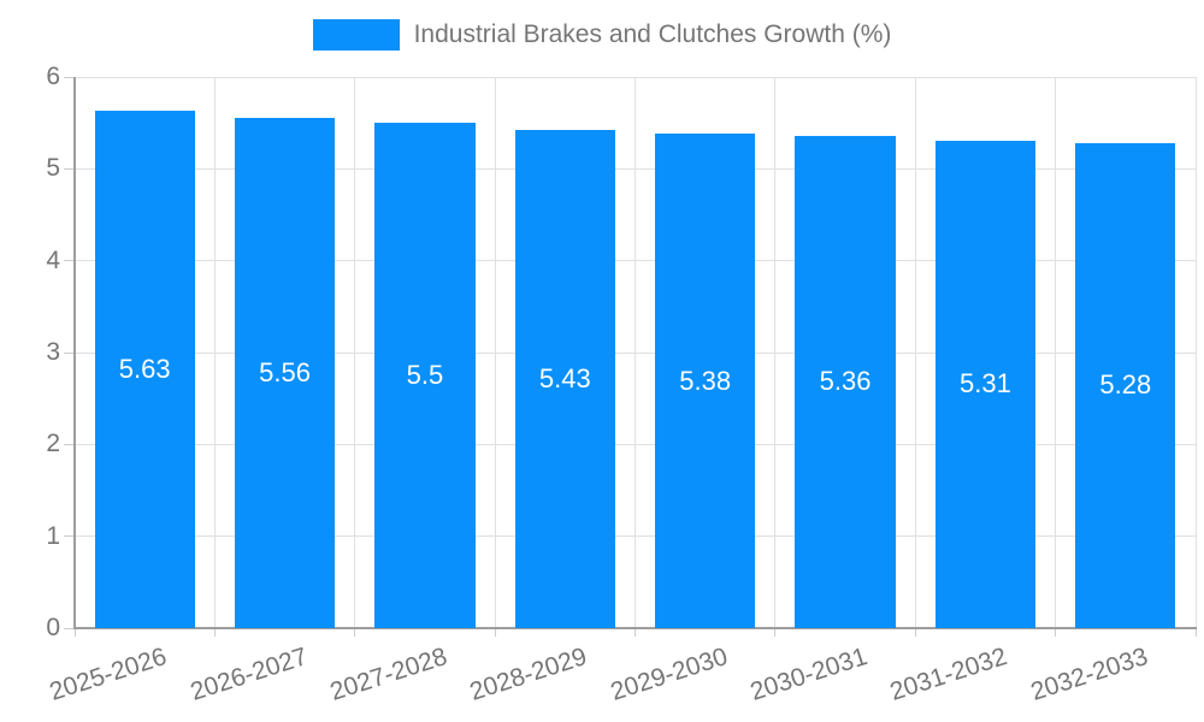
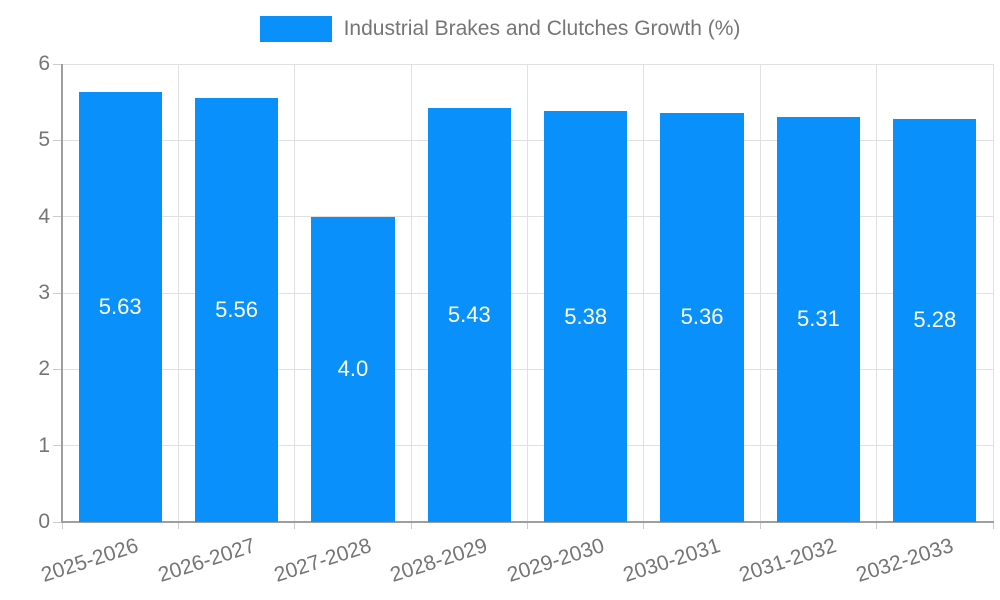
2027-2028: 5.5 -> 4.0
